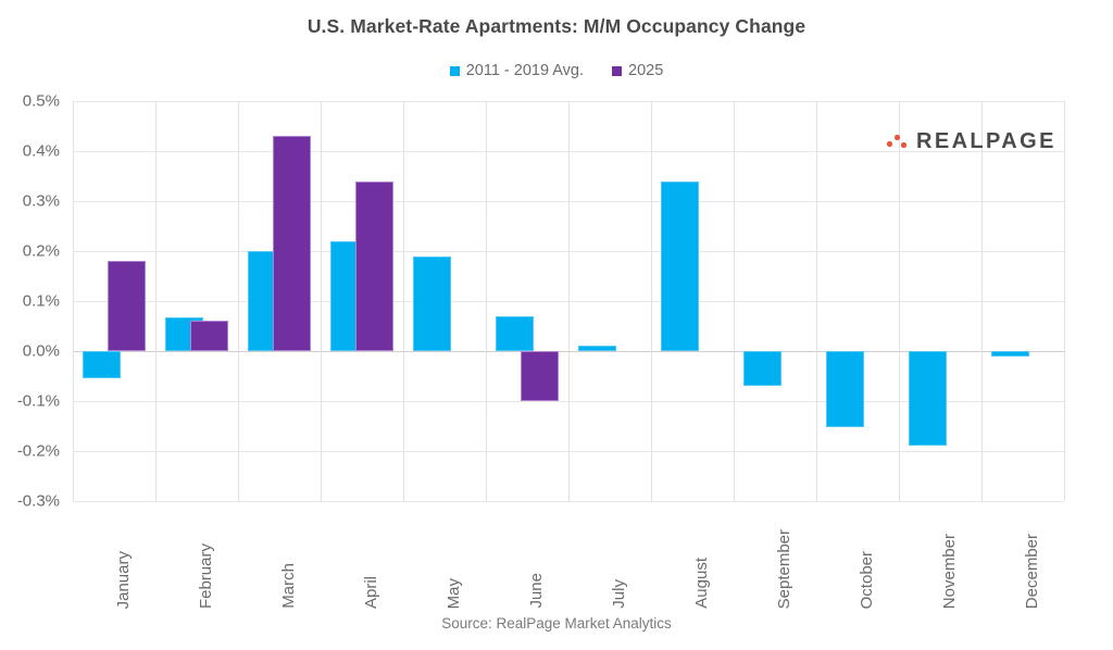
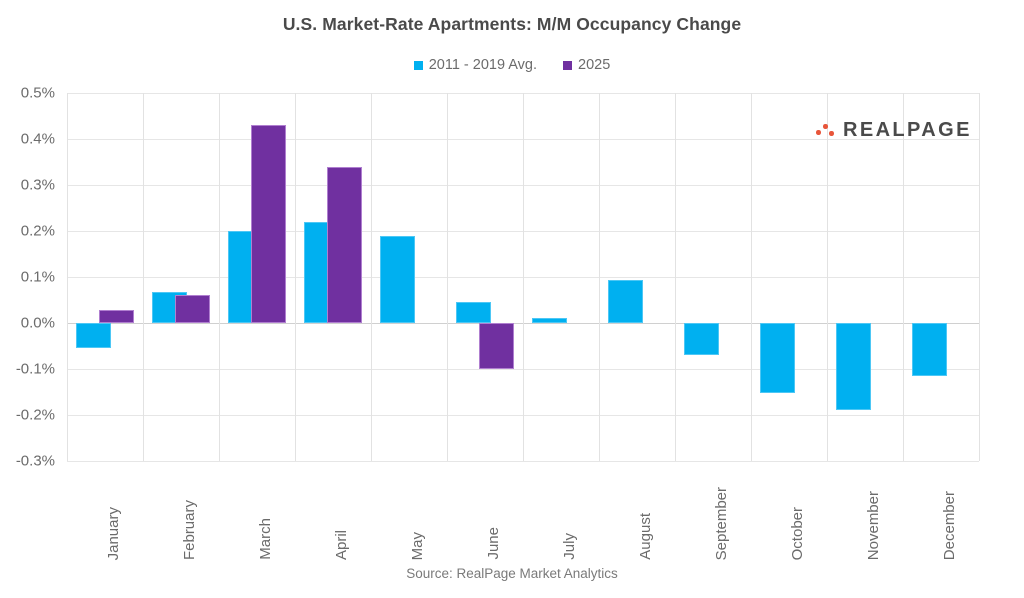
2025/January: 0.18% -> 0.03%
2011 - 2019 Avg./June: 0.07% -> 0.04%
2011 - 2019 Avg./August: 0.34% -> 0.09%
2011 - 2019 Avg./December: -0.01% -> -0.12%
